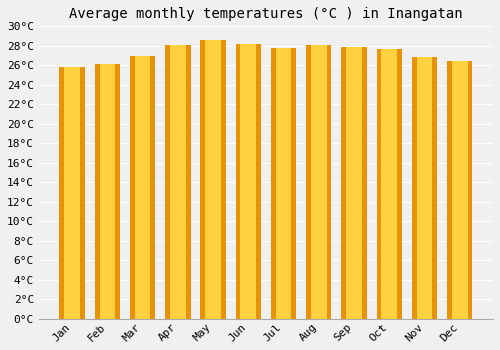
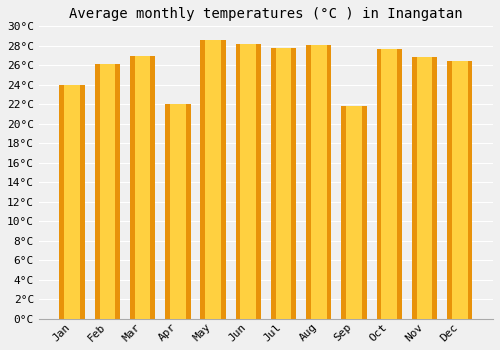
Jan: 25.8°C -> 24.0°C
Apr: 28.1°C -> 22.0°C
Sep: 27.9°C -> 21.8°C
